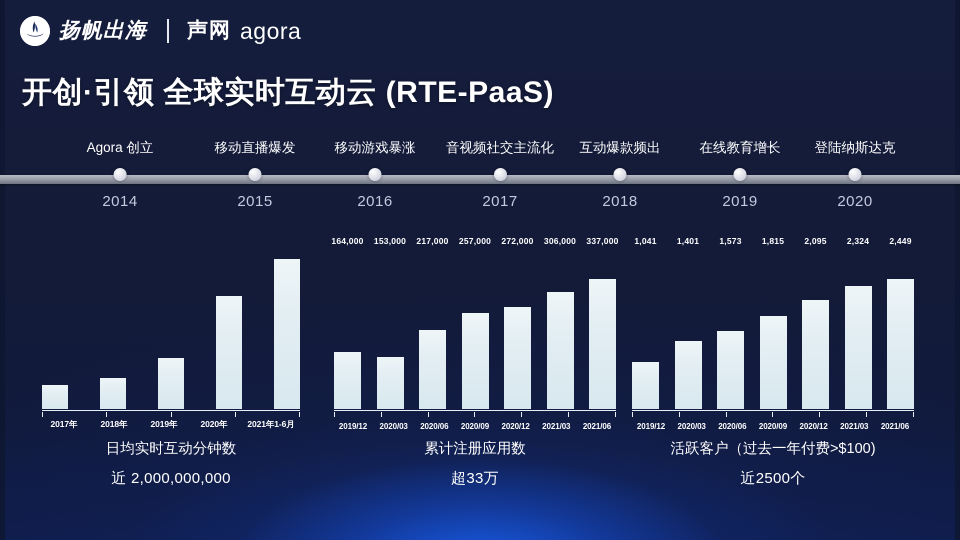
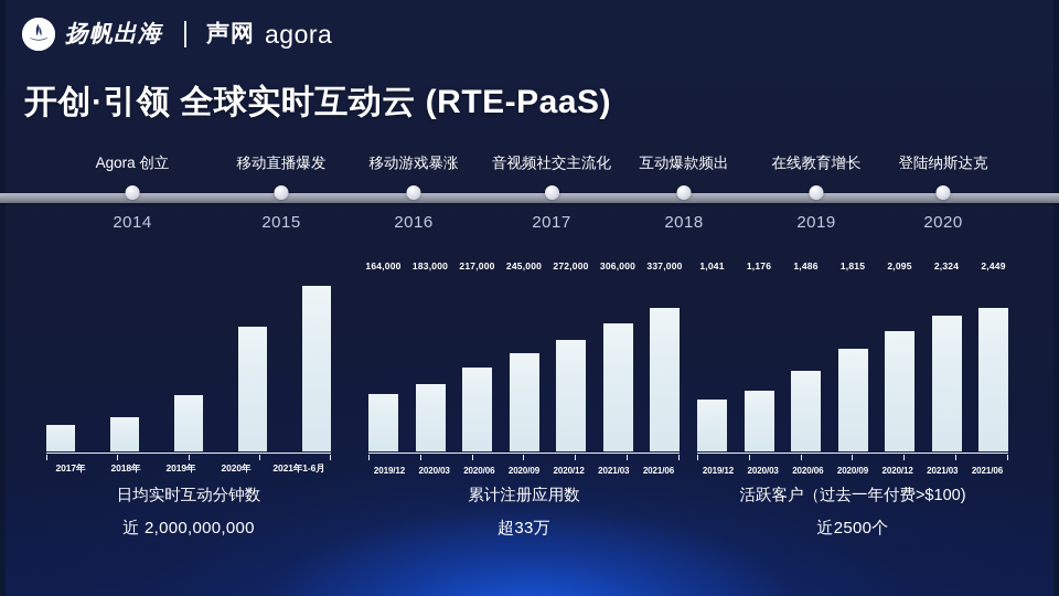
累计注册应用数/2020/03: 153,000 -> 183,000
累计注册应用数/2020/09: 257,000 -> 245,000
活跃客户（过去一年付费>$100)/2020/03: 1,401 -> 1,176
活跃客户（过去一年付费>$100)/2020/06: 1,573 -> 1,486
